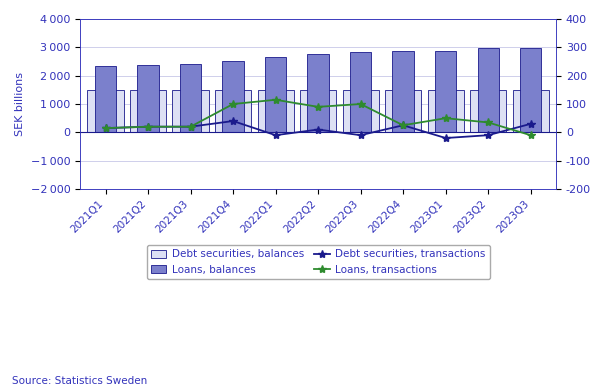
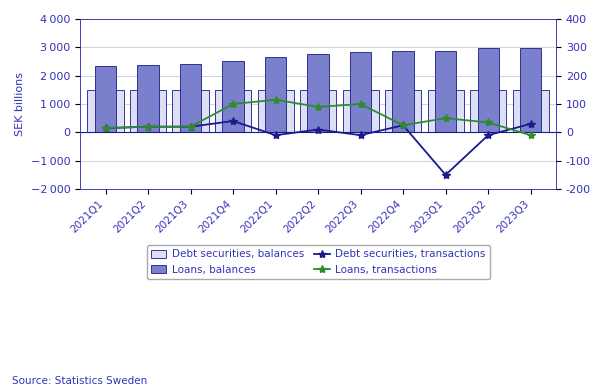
Debt securities, transactions/2023Q1: -20 -> -150
